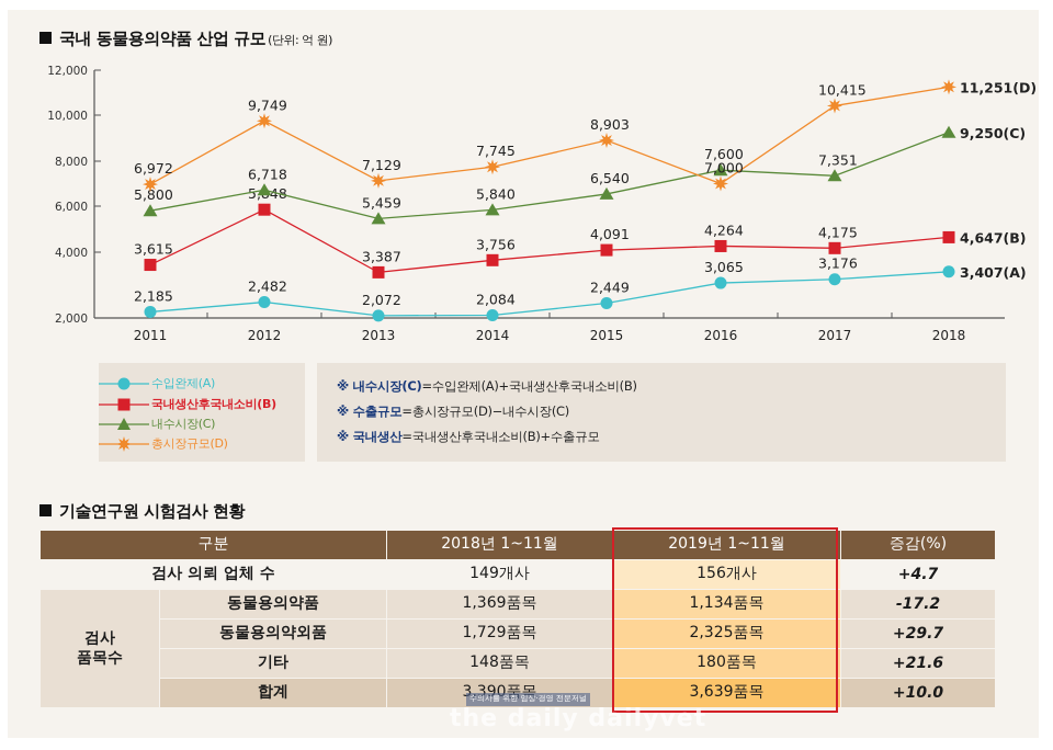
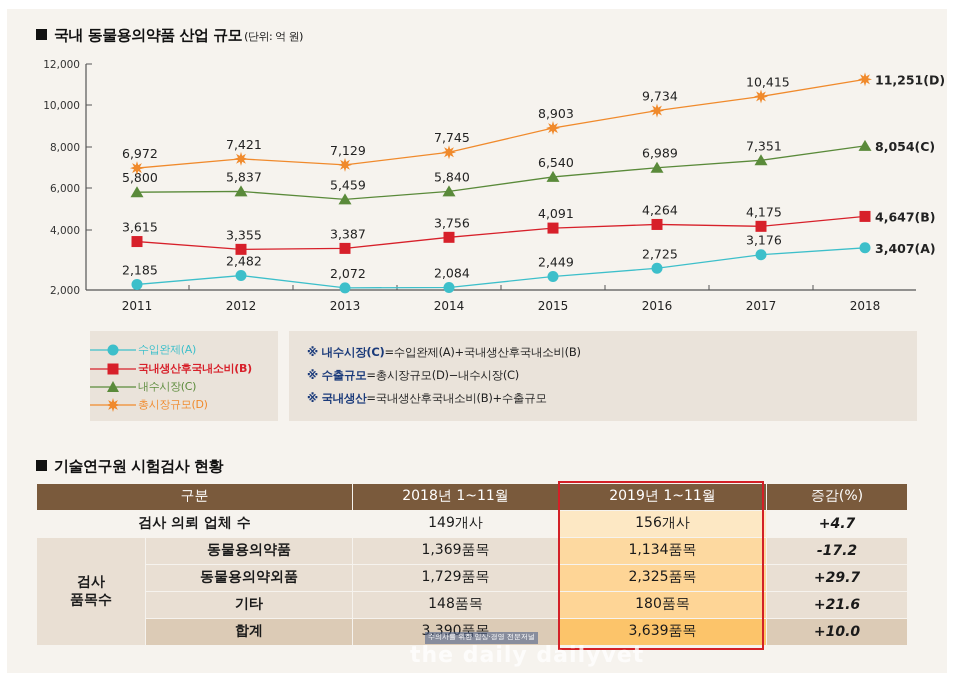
국내생산후국내소비(B)/2012: 5,848 -> 3,355
내수시장(C)/2012: 6,718 -> 5,837
총시장규모(D)/2012: 9,749 -> 7,421
수입완제(A)/2016: 3,065 -> 2,725
내수시장(C)/2016: 7,600 -> 6,989
총시장규모(D)/2016: 7,000 -> 9,734
내수시장(C)/2018: 9,250 -> 8,054
